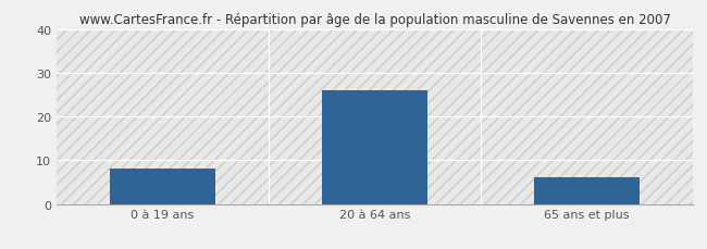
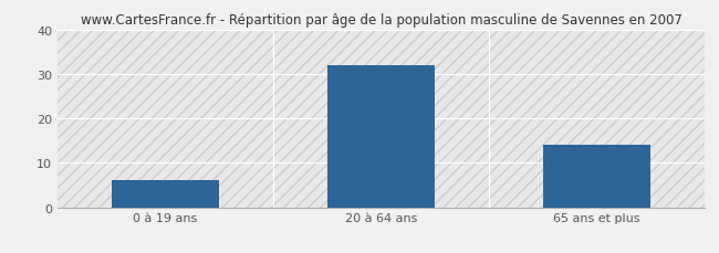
0 à 19 ans: 8 -> 6
20 à 64 ans: 26 -> 32
65 ans et plus: 6 -> 14
